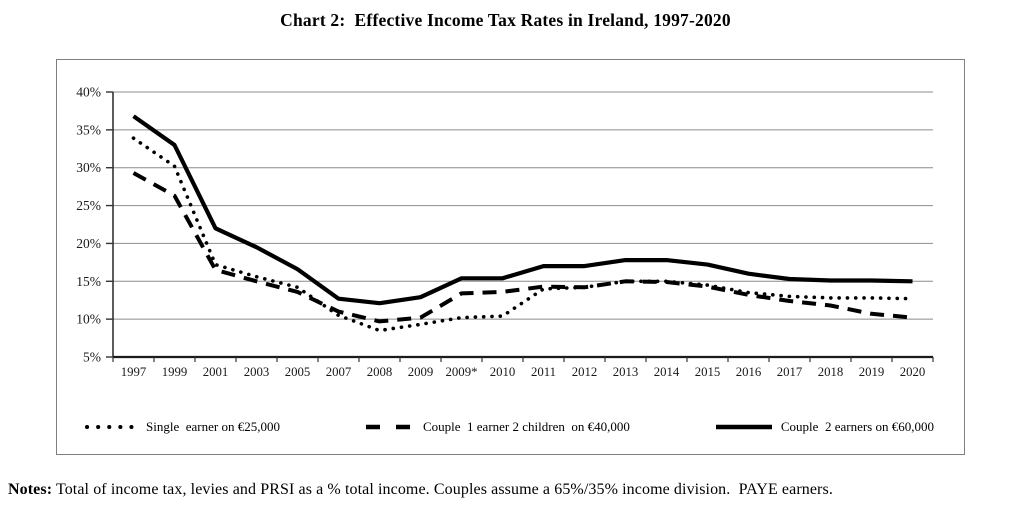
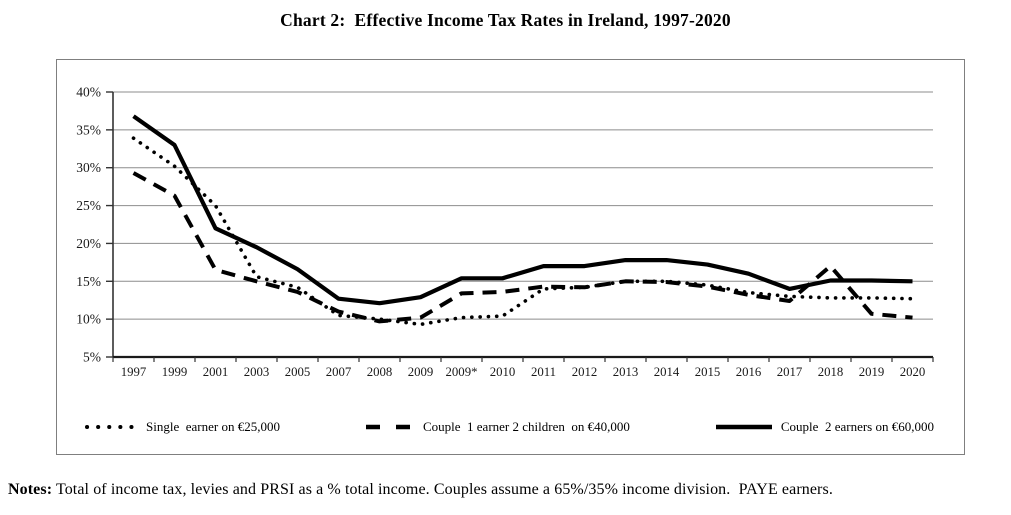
Single earner on €25,000/2001: 17% -> 25%
Single earner on €25,000/2008: 8% -> 10%
Couple 2 earners on €60,000/2017: 15% -> 14%
Couple 1 earner 2 children on €40,000/2018: 12% -> 17%
